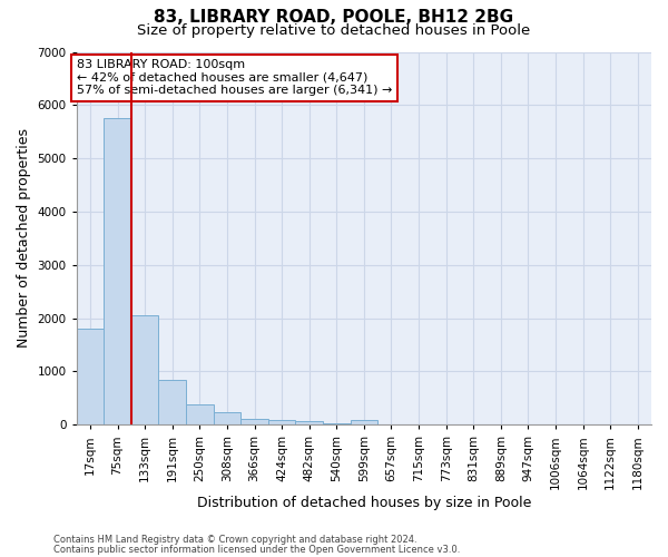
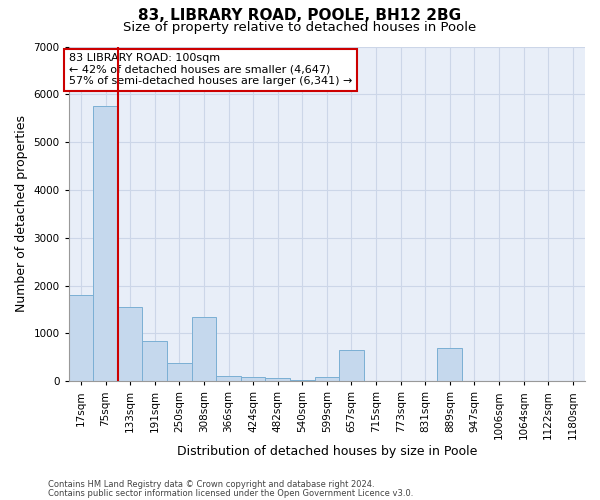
133sqm: 2060 -> 1550
308sqm: 240 -> 1350
657sqm: 0 -> 650
889sqm: 0 -> 700
